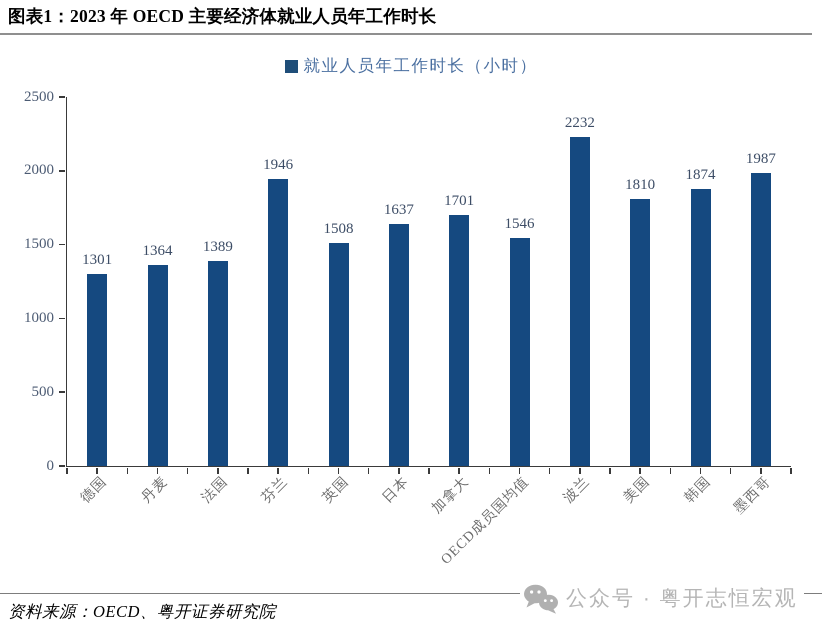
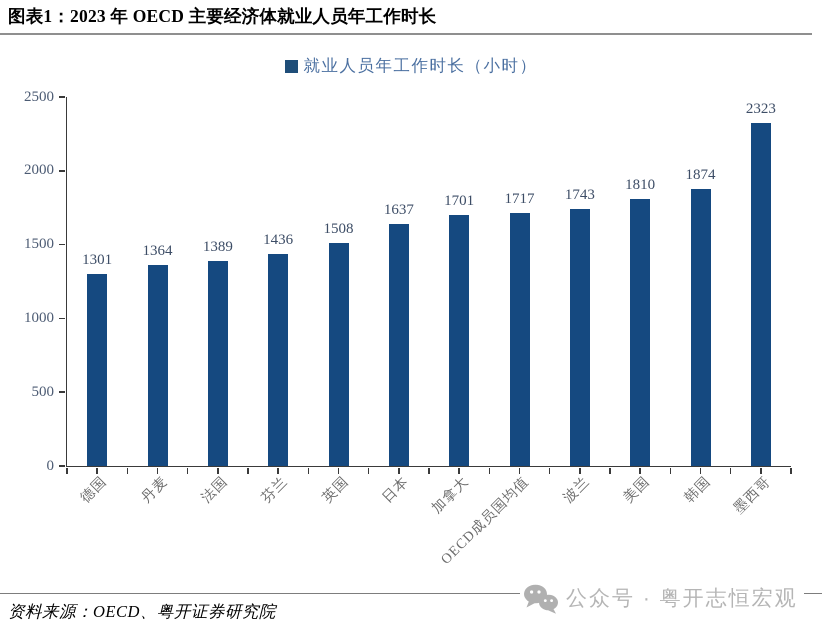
芬兰: 1946 -> 1436
OECD成员国均值: 1546 -> 1717
波兰: 2232 -> 1743
墨西哥: 1987 -> 2323
